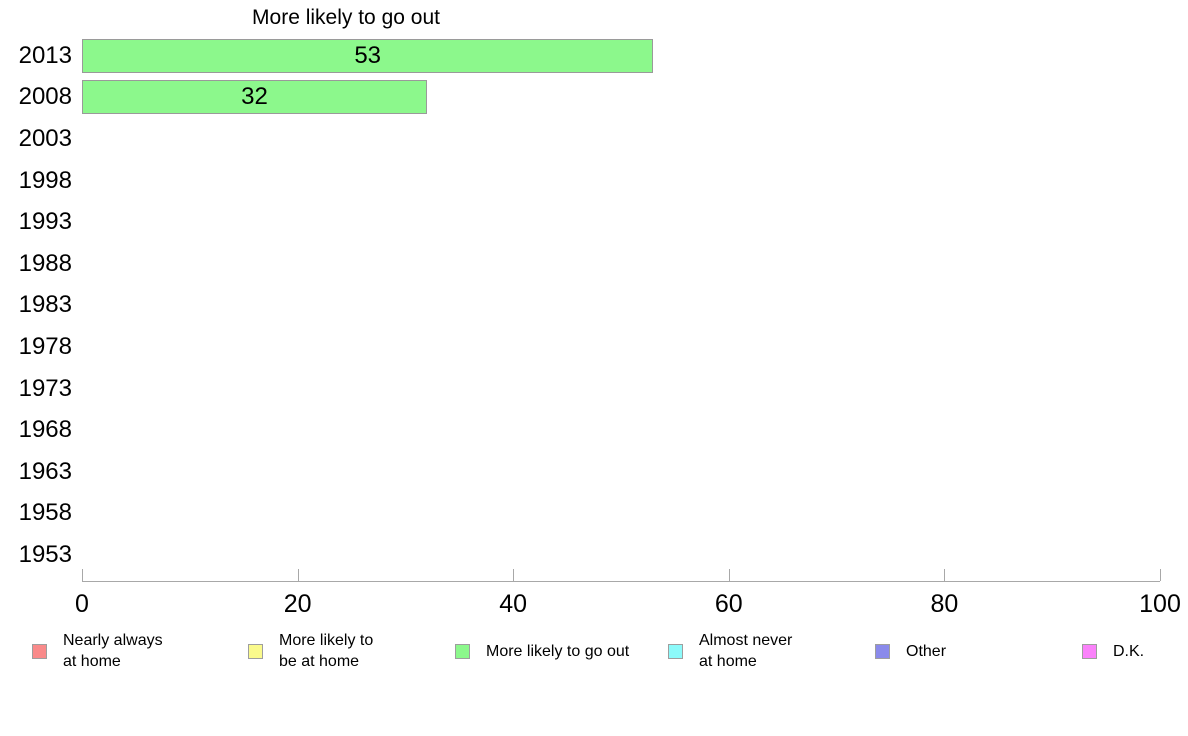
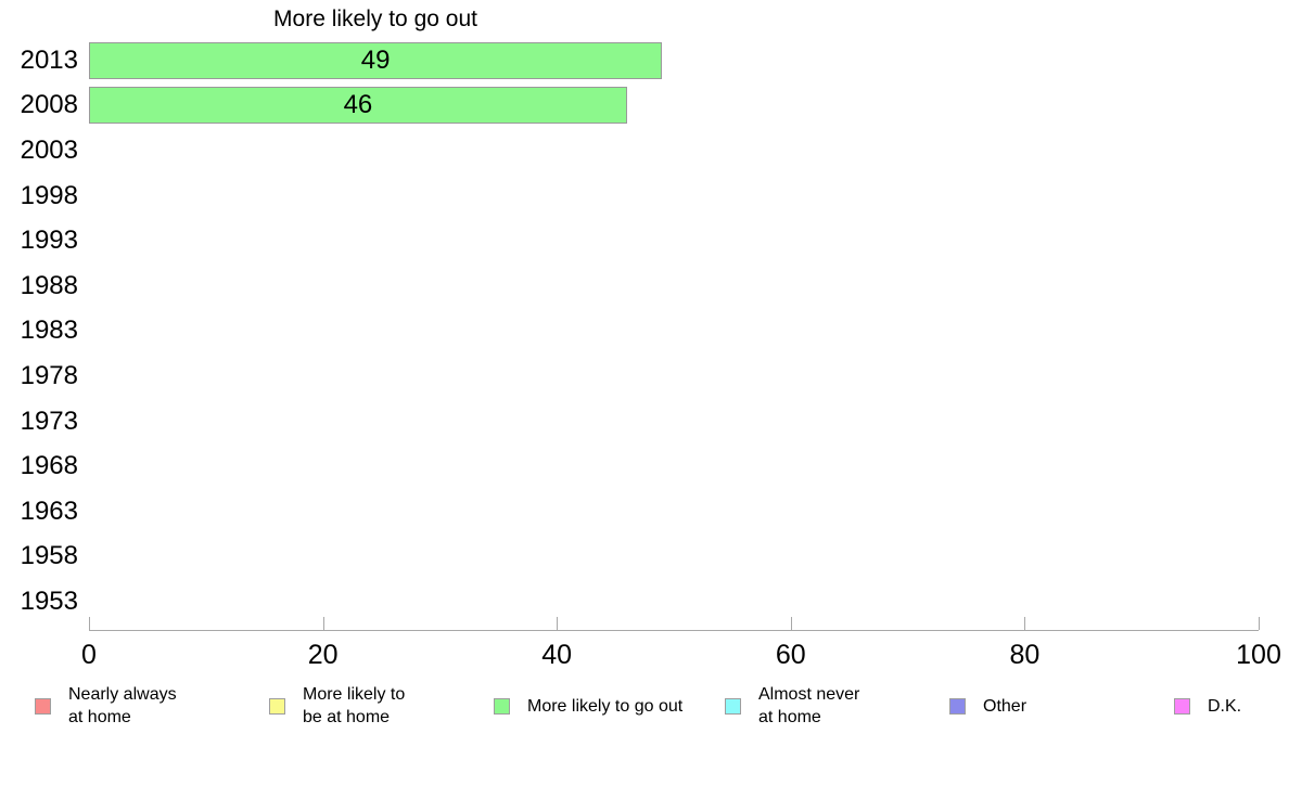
2013: 53 -> 49
2008: 32 -> 46
